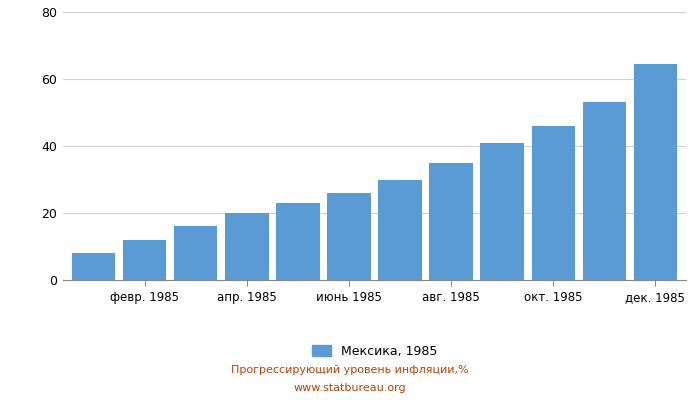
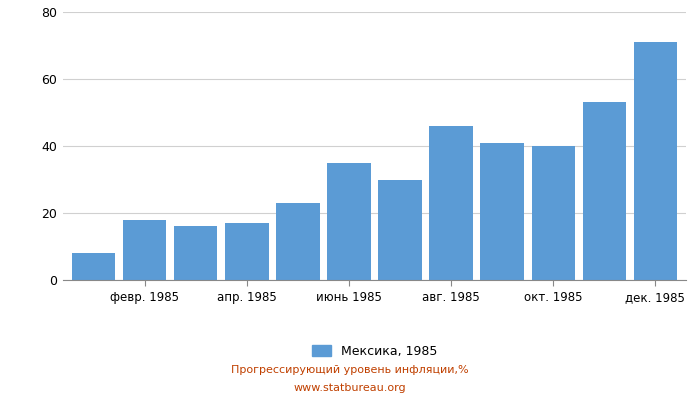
февр. 1985: 12.0 -> 18.0
апр. 1985: 20.0 -> 17.0
июнь 1985: 26.0 -> 35.0
авг. 1985: 35.0 -> 46.0
окт. 1985: 46.0 -> 40.0
дек. 1985: 64.5 -> 71.0
